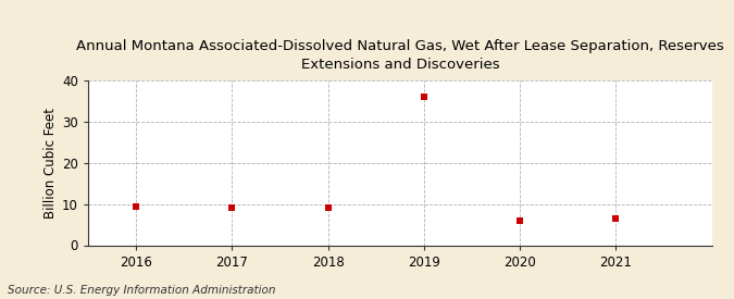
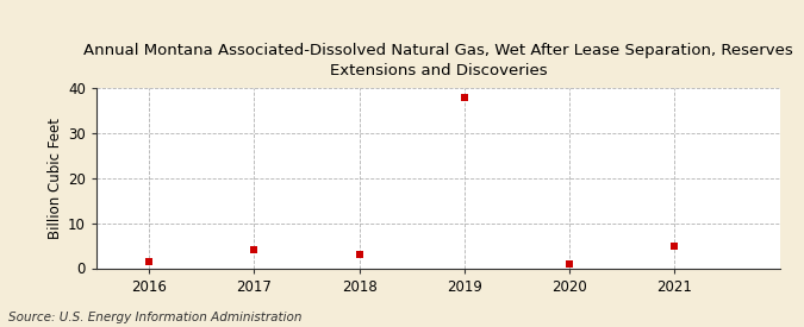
2016: 9.5 -> 1.5
2017: 9.0 -> 4.0
2018: 9.0 -> 3.0
2019: 36.0 -> 38.0
2020: 6.0 -> 0.8
2021: 6.5 -> 5.0
